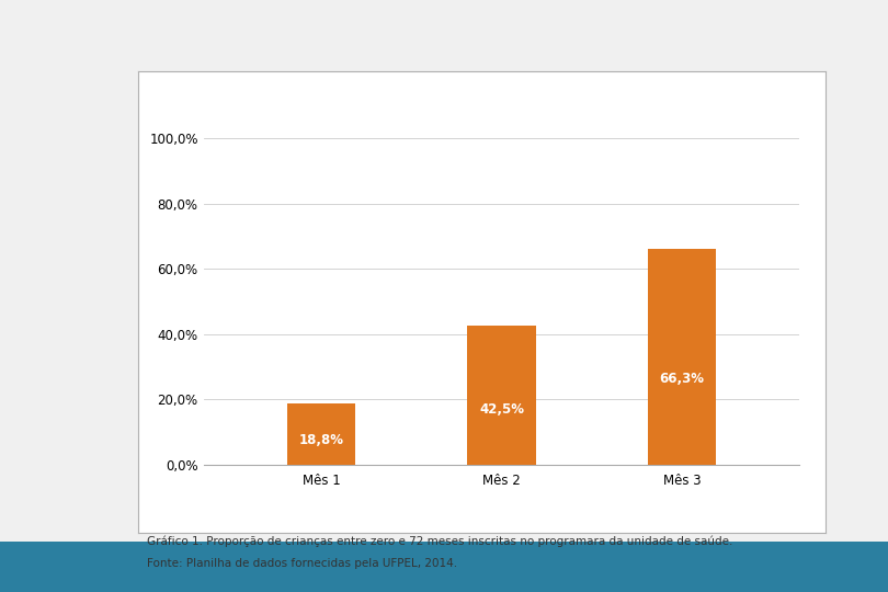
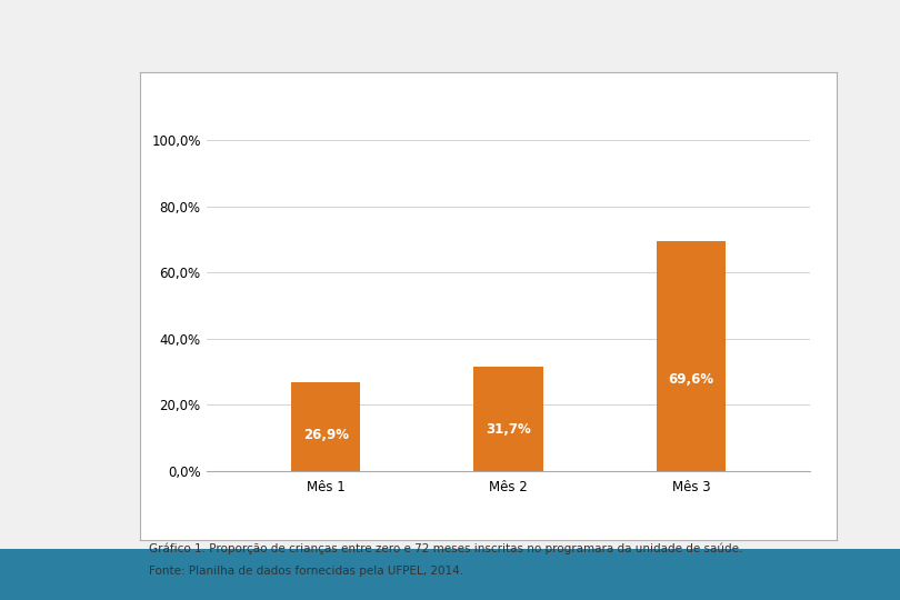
Mês 1: 18,8% -> 26,9%
Mês 2: 42,5% -> 31,7%
Mês 3: 66,3% -> 69,6%
